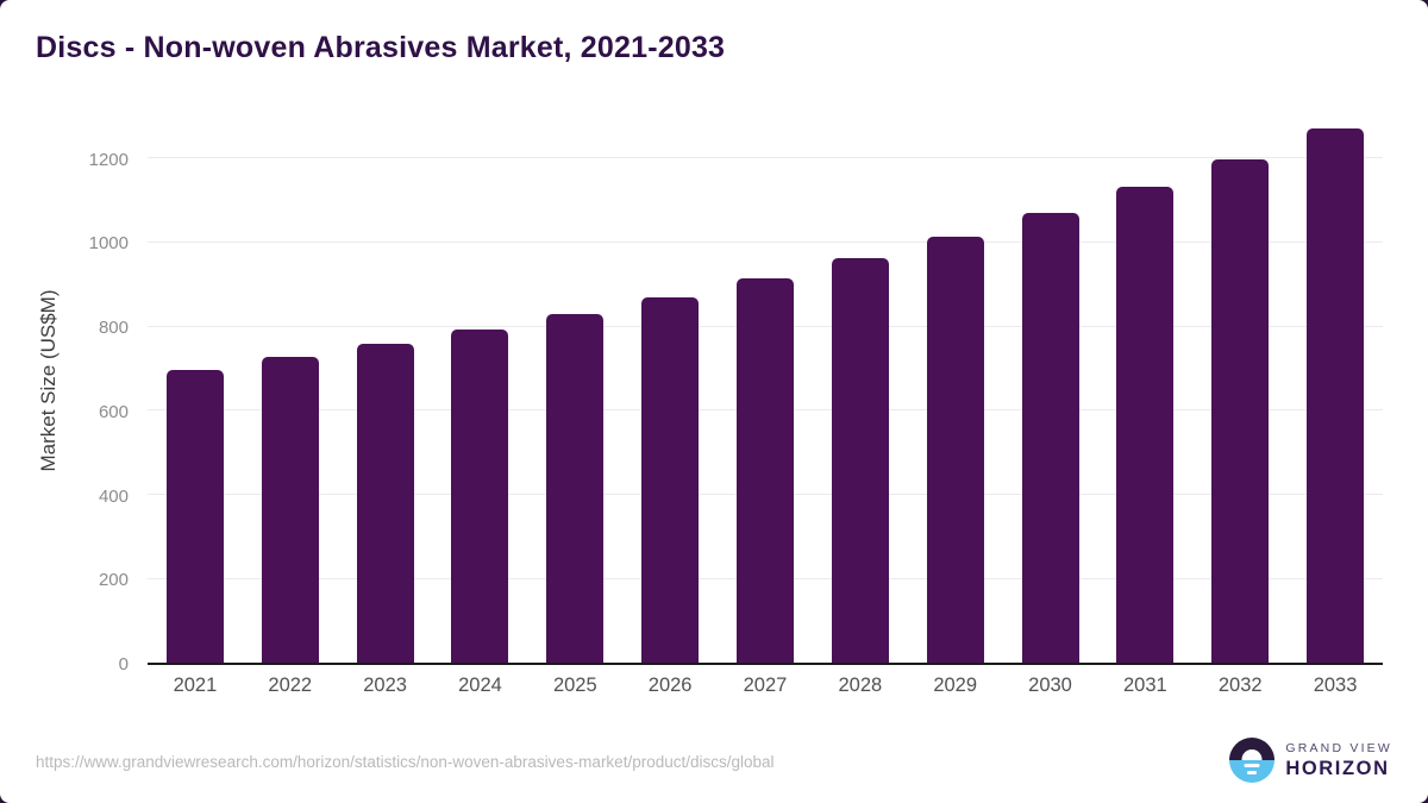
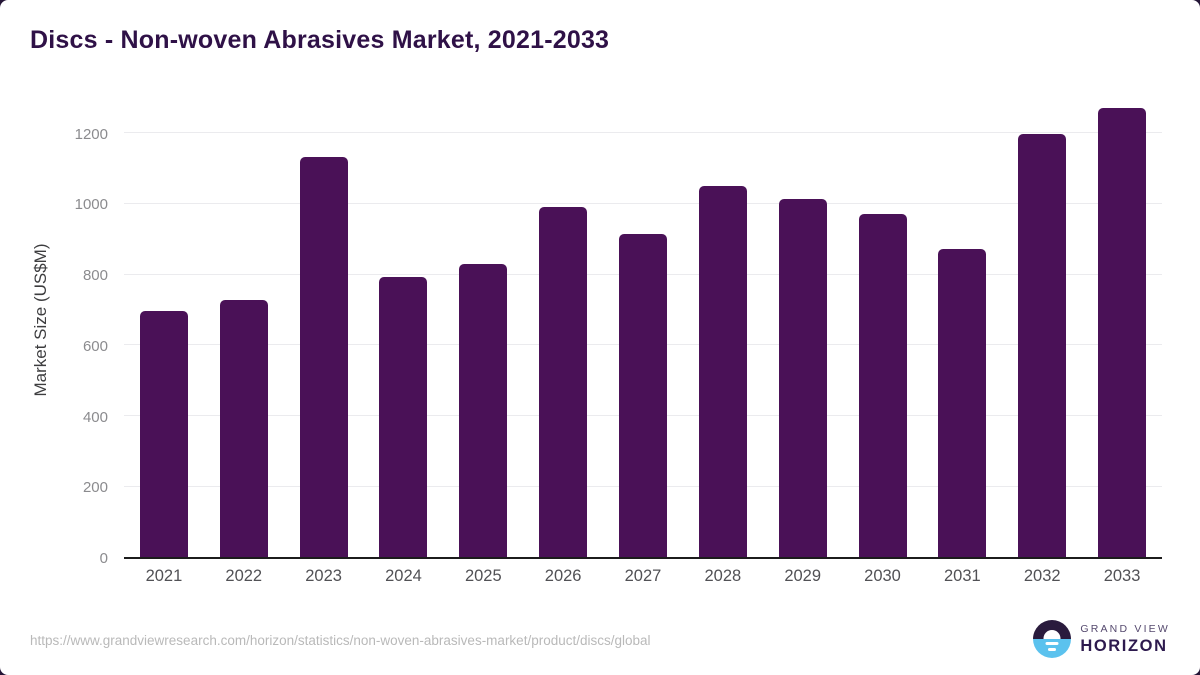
2023: 760 -> 1130
2026: 870 -> 990
2028: 960 -> 1050
2030: 1070 -> 970
2031: 1130 -> 870
